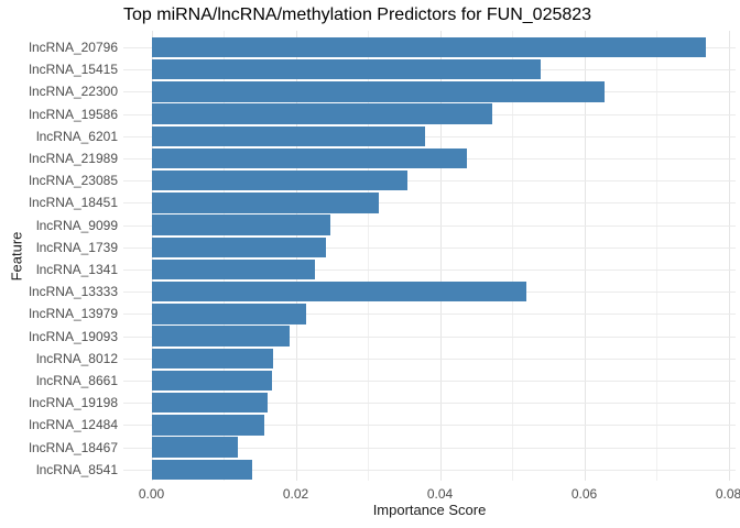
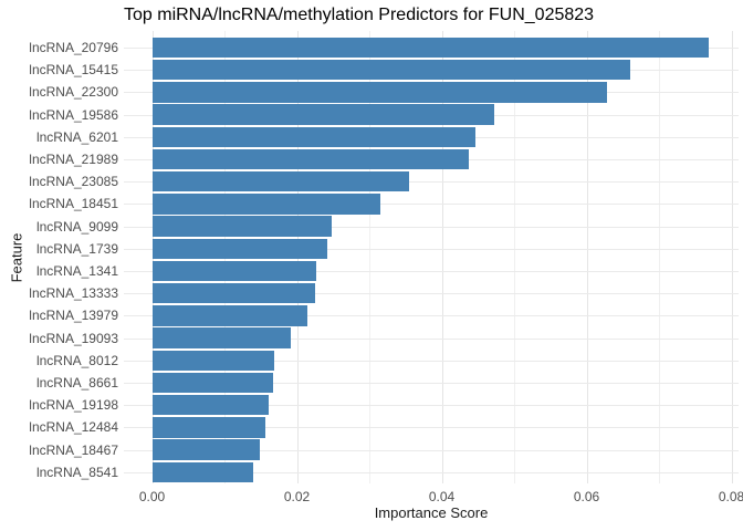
lncRNA_15415: 0.054 -> 0.066
lncRNA_6201: 0.038 -> 0.045
lncRNA_13333: 0.052 -> 0.022
lncRNA_18467: 0.012 -> 0.015
